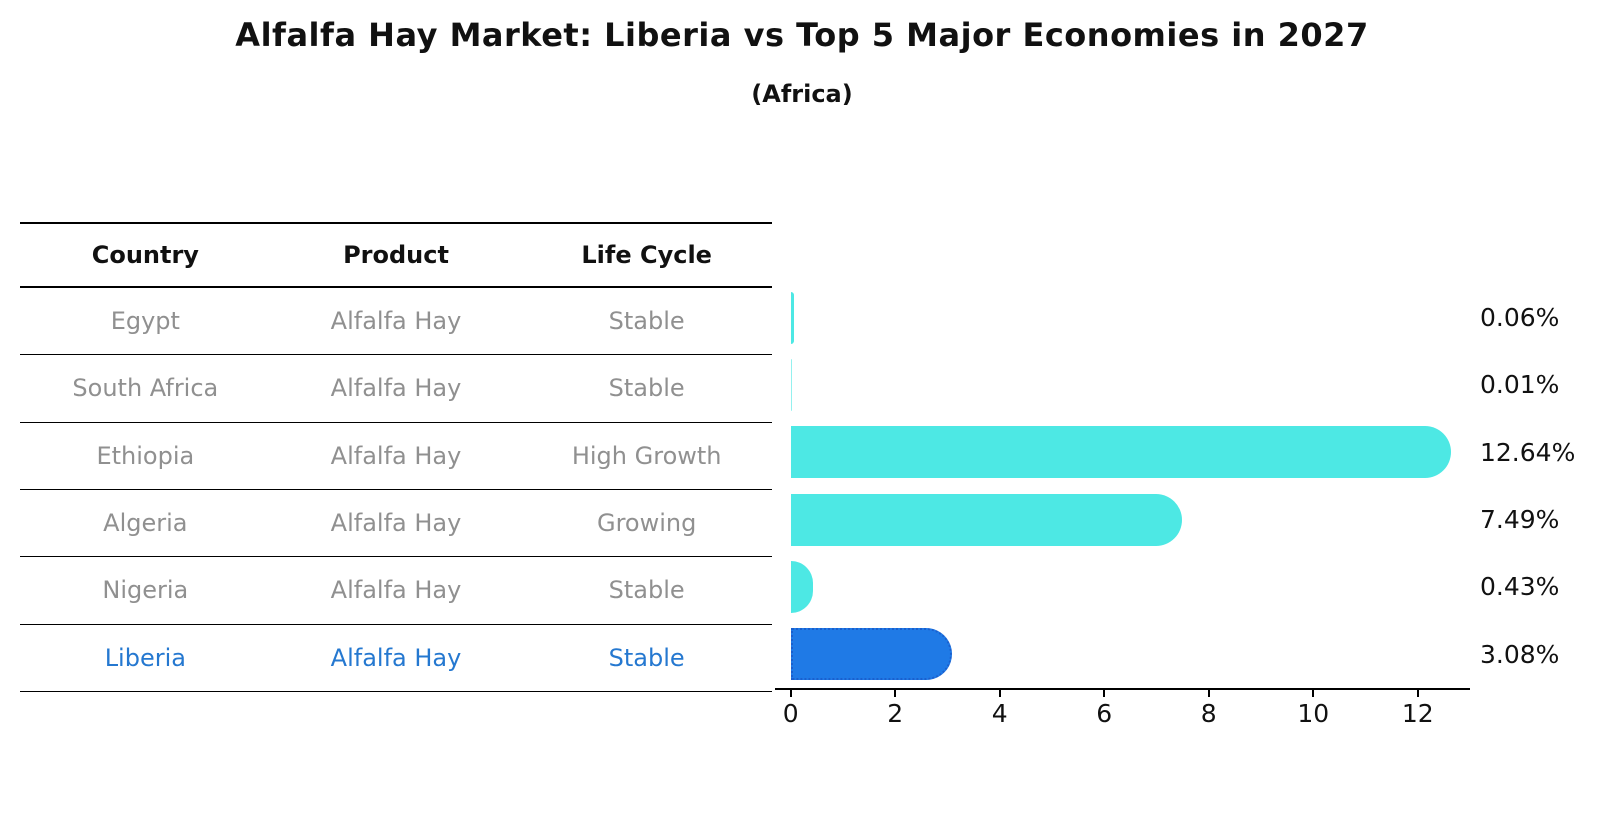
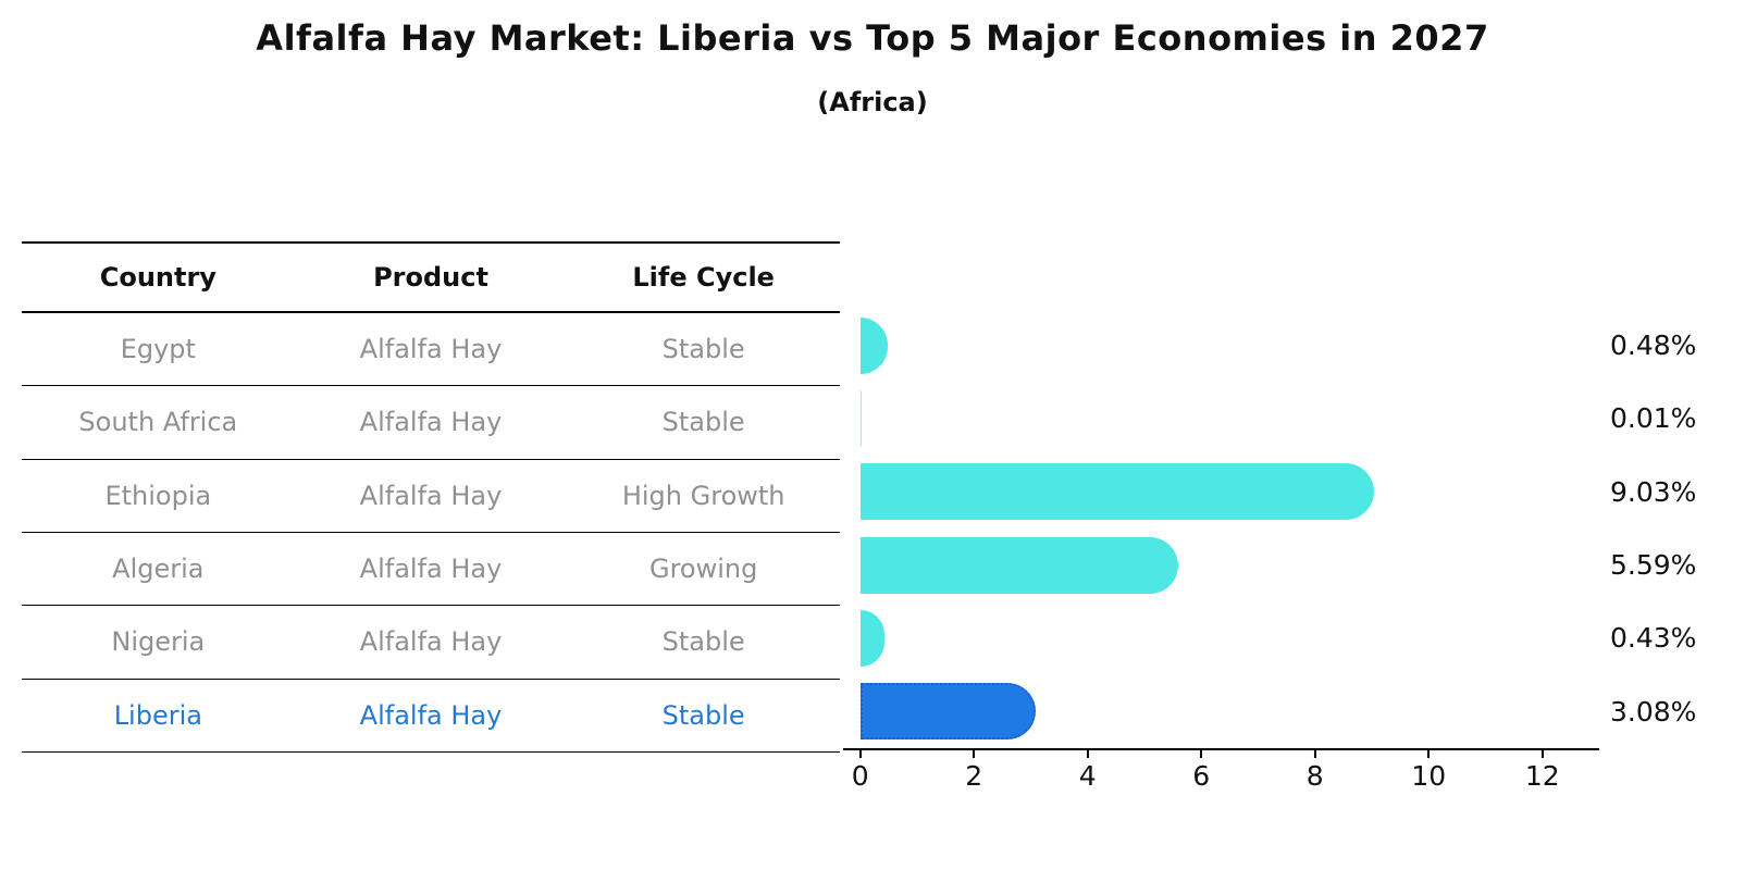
Egypt: 0.06% -> 0.48%
Ethiopia: 12.64% -> 9.03%
Algeria: 7.49% -> 5.59%
